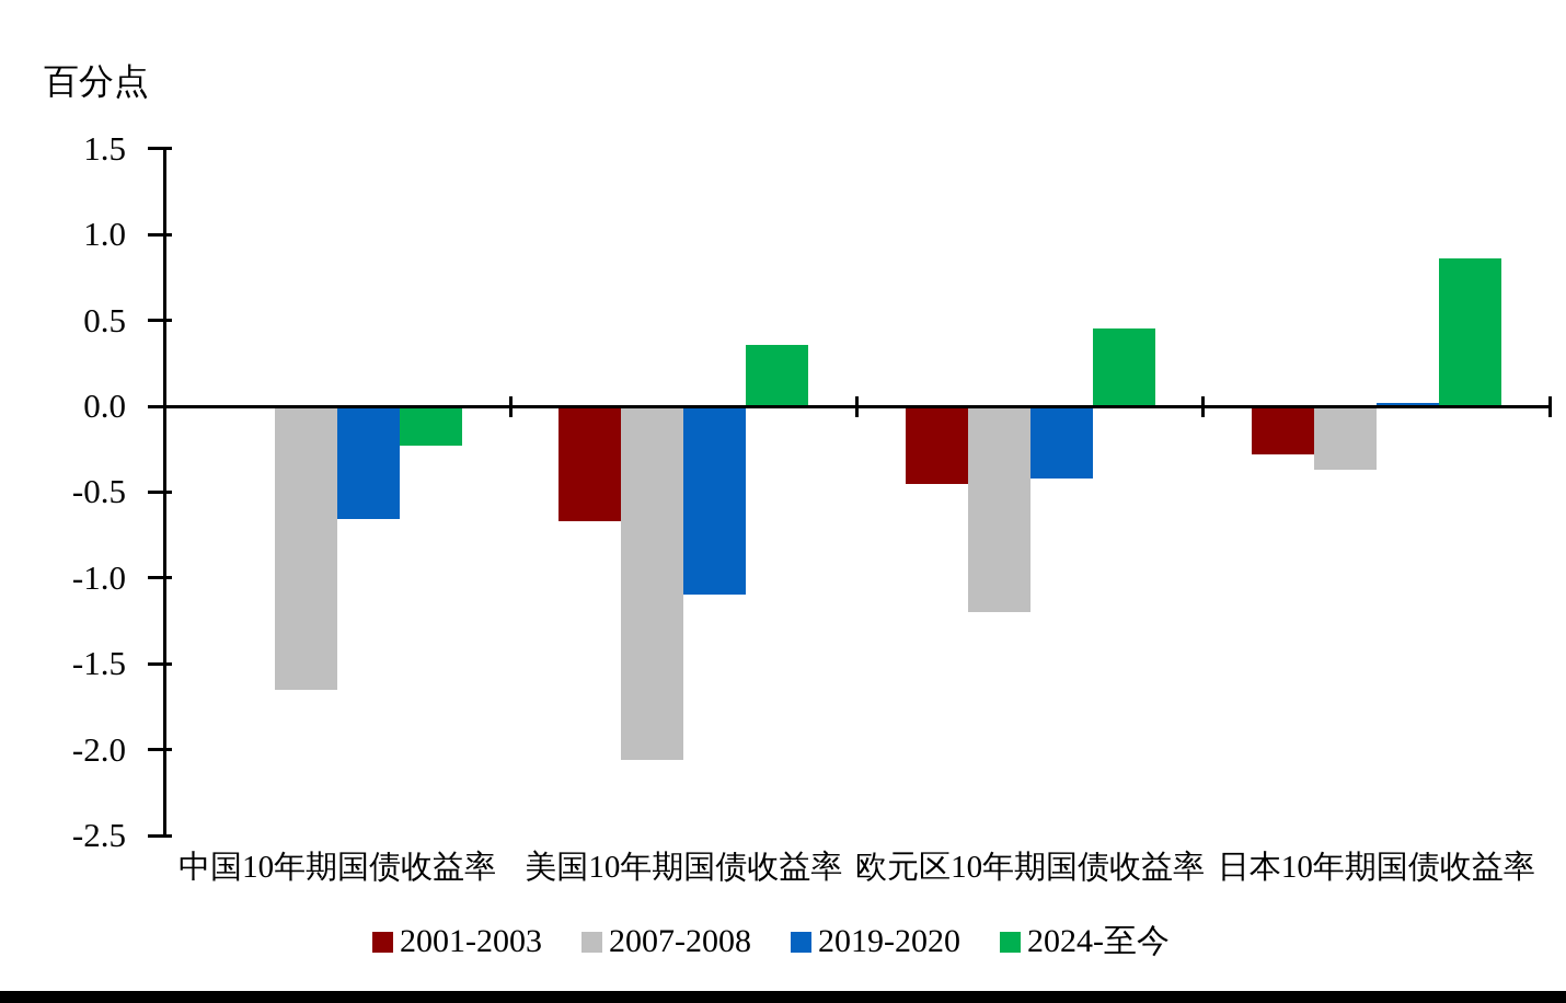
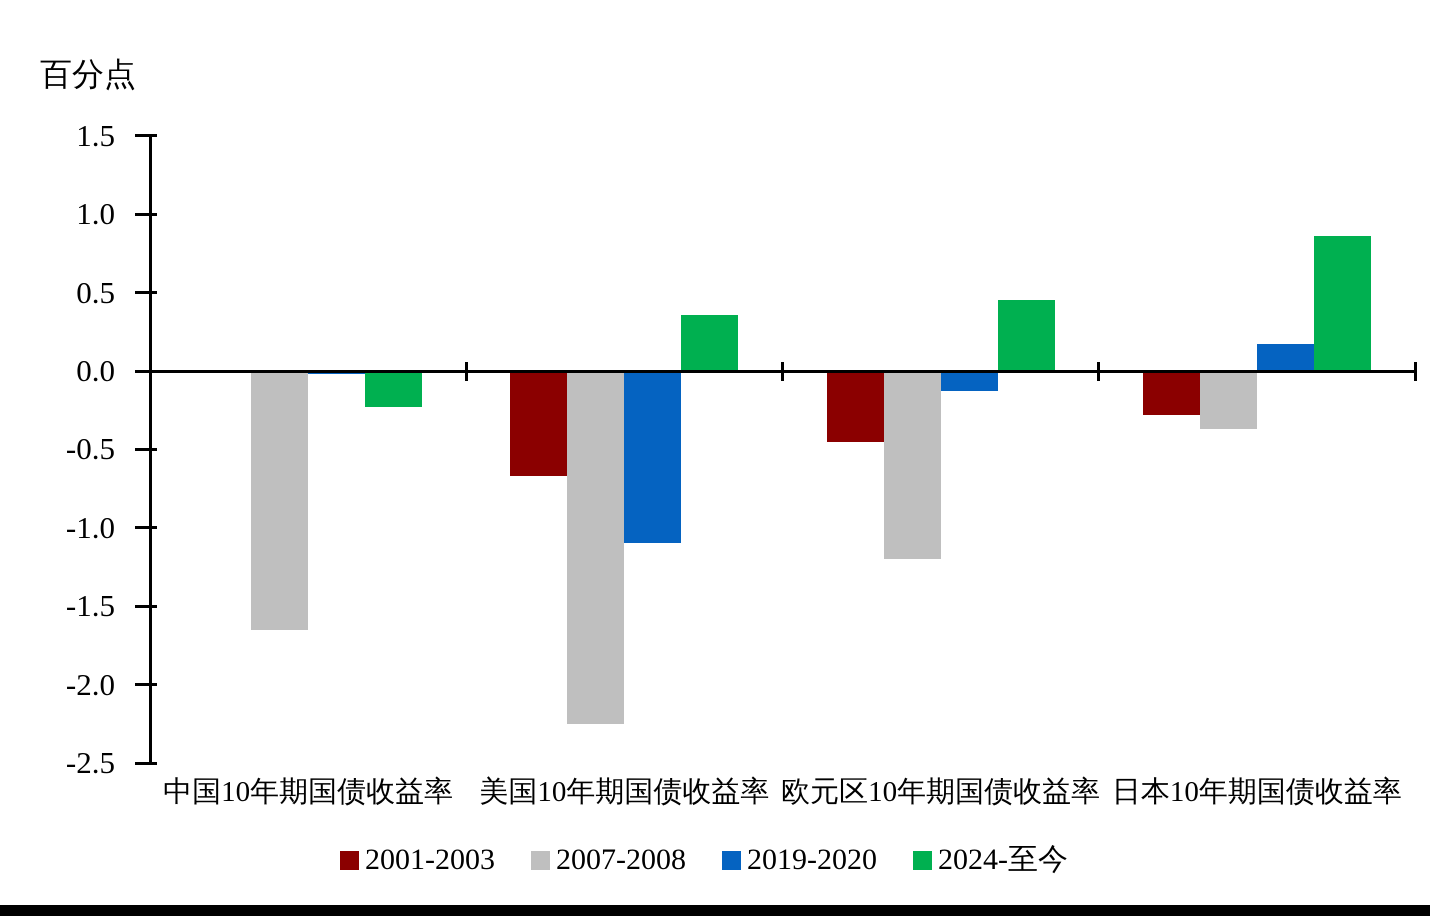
2019-2020/中国10年期国债收益率: -0.66 -> -0.02
2007-2008/美国10年期国债收益率: -2.06 -> -2.25
2019-2020/欧元区10年期国债收益率: -0.42 -> -0.13
2019-2020/日本10年期国债收益率: 0.02 -> 0.17
